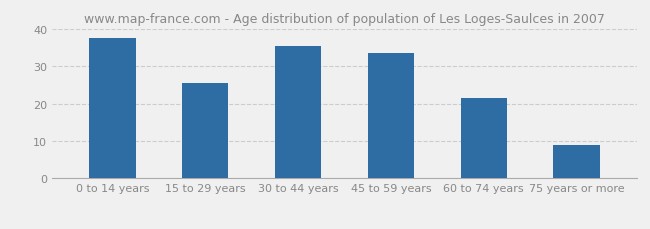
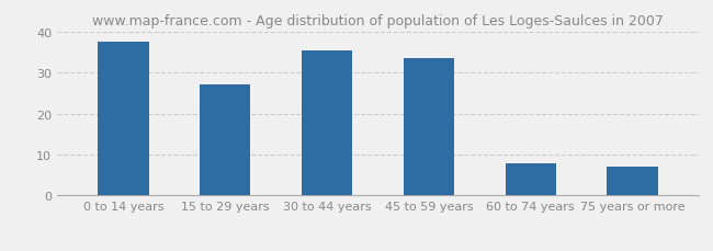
15 to 29 years: 25.5 -> 27.0
60 to 74 years: 21.5 -> 8.0
75 years or more: 9.0 -> 7.0
